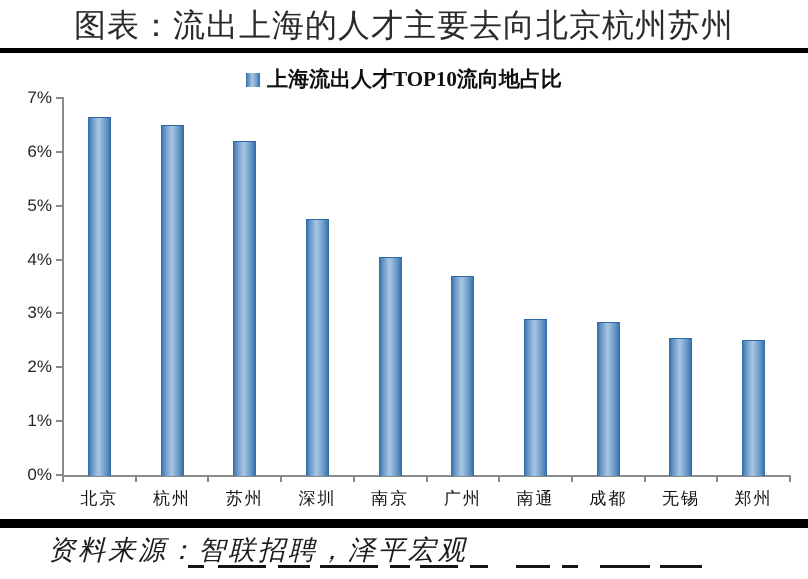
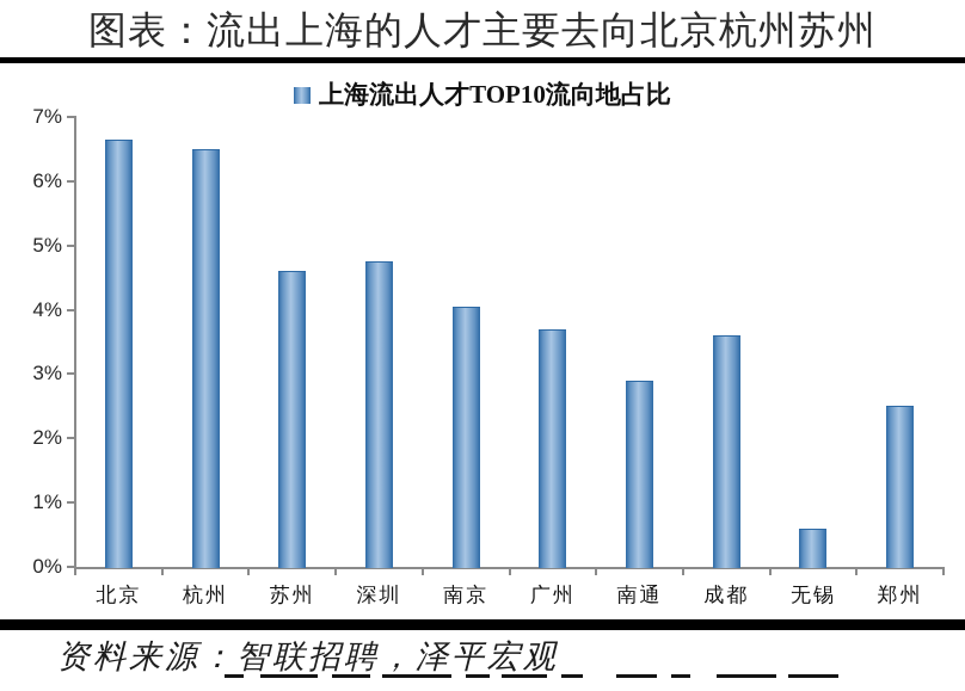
苏州: 6.2% -> 4.6%
成都: 2.9% -> 3.6%
无锡: 2.5% -> 0.6%
